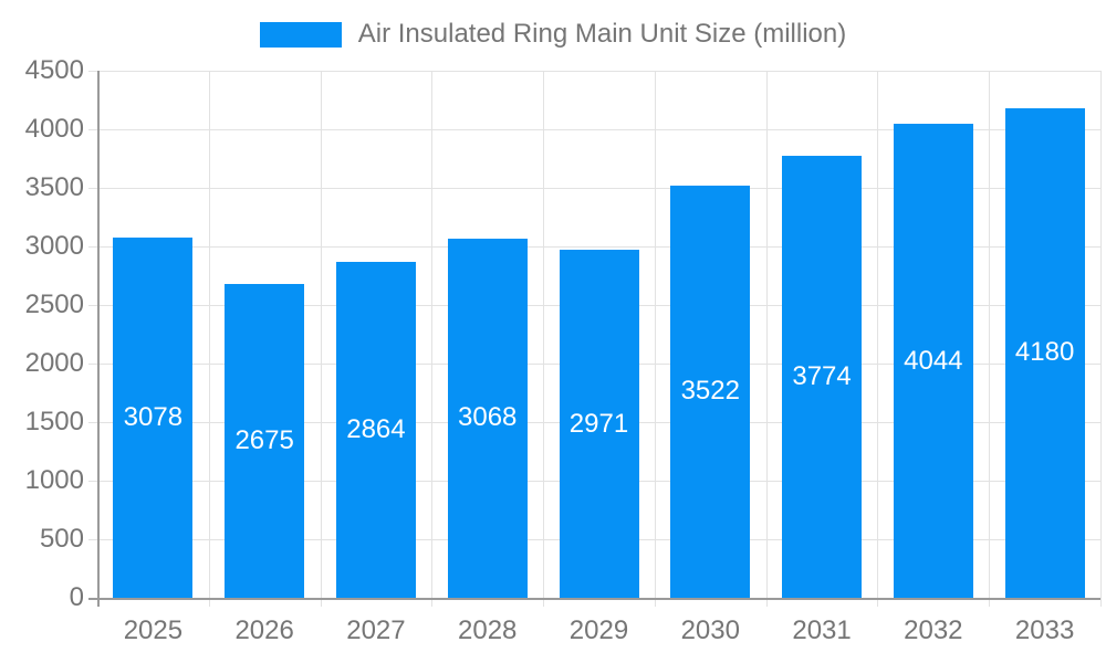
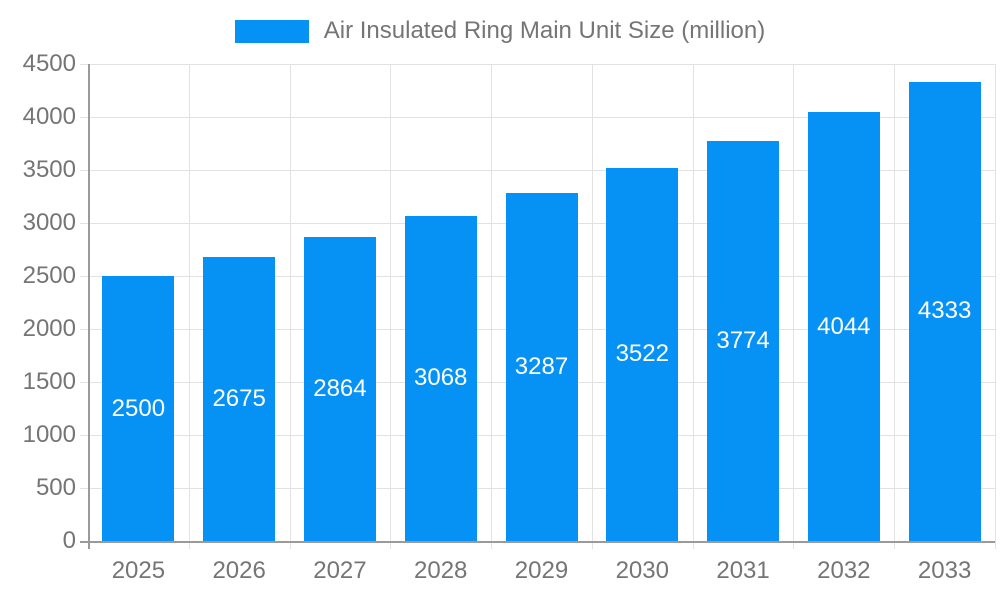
2025: 3078 -> 2500
2029: 2971 -> 3287
2033: 4180 -> 4333
